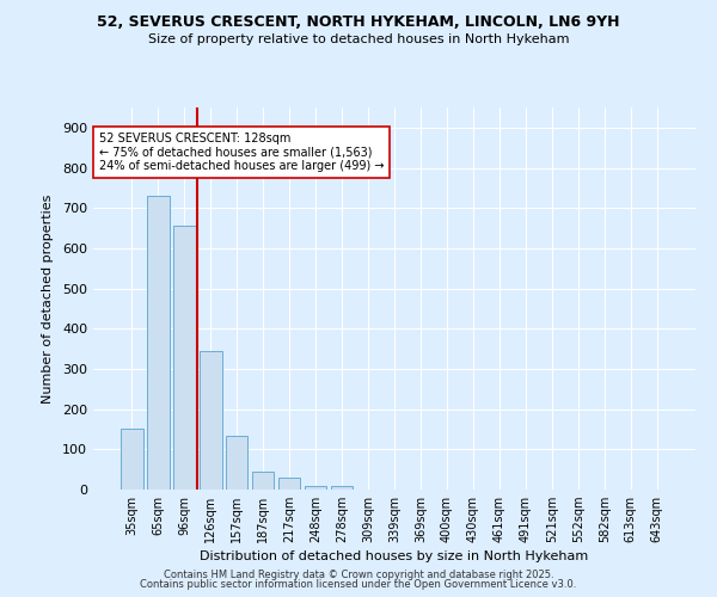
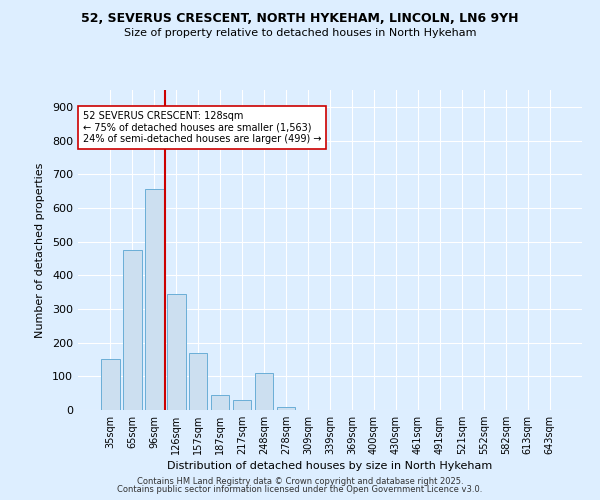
65sqm: 730 -> 475
157sqm: 135 -> 170
248sqm: 10 -> 110
